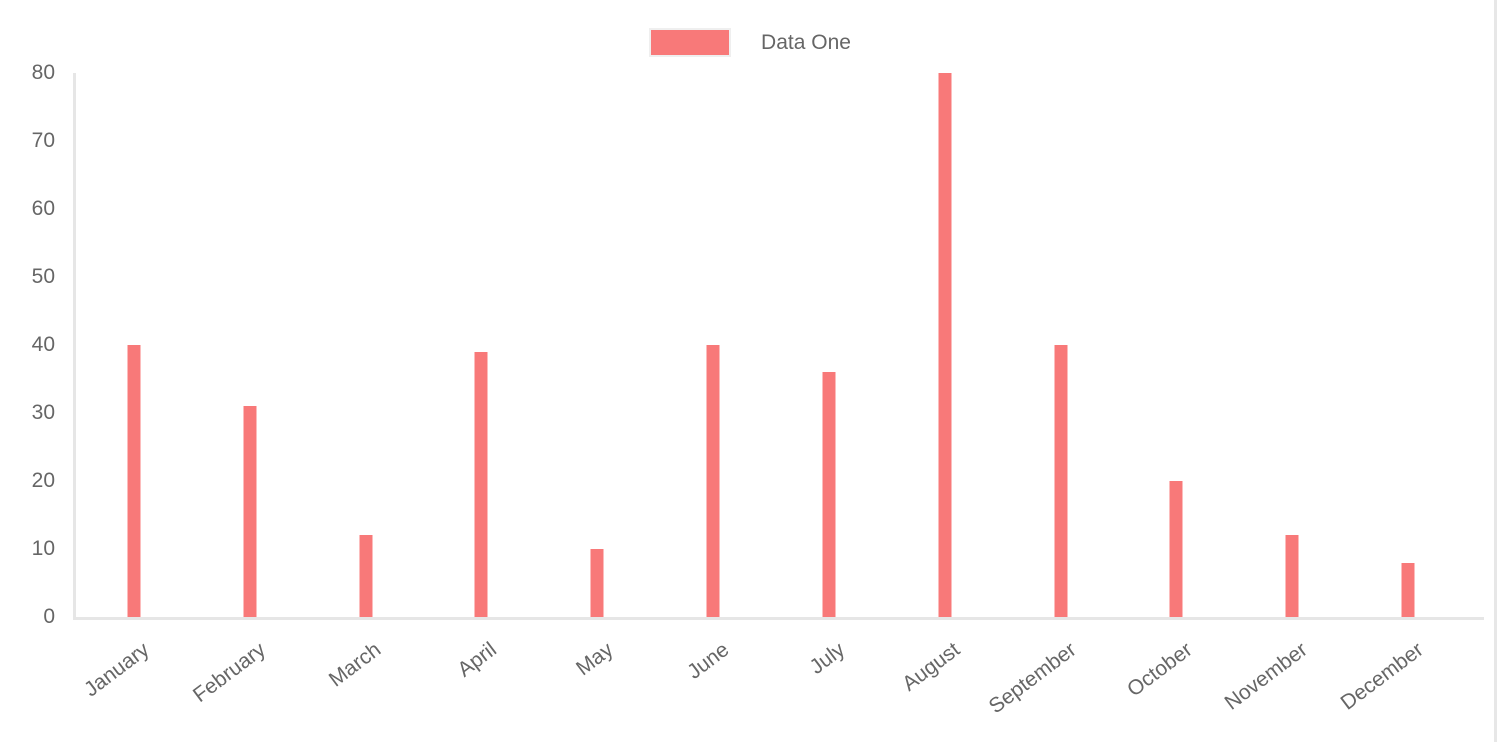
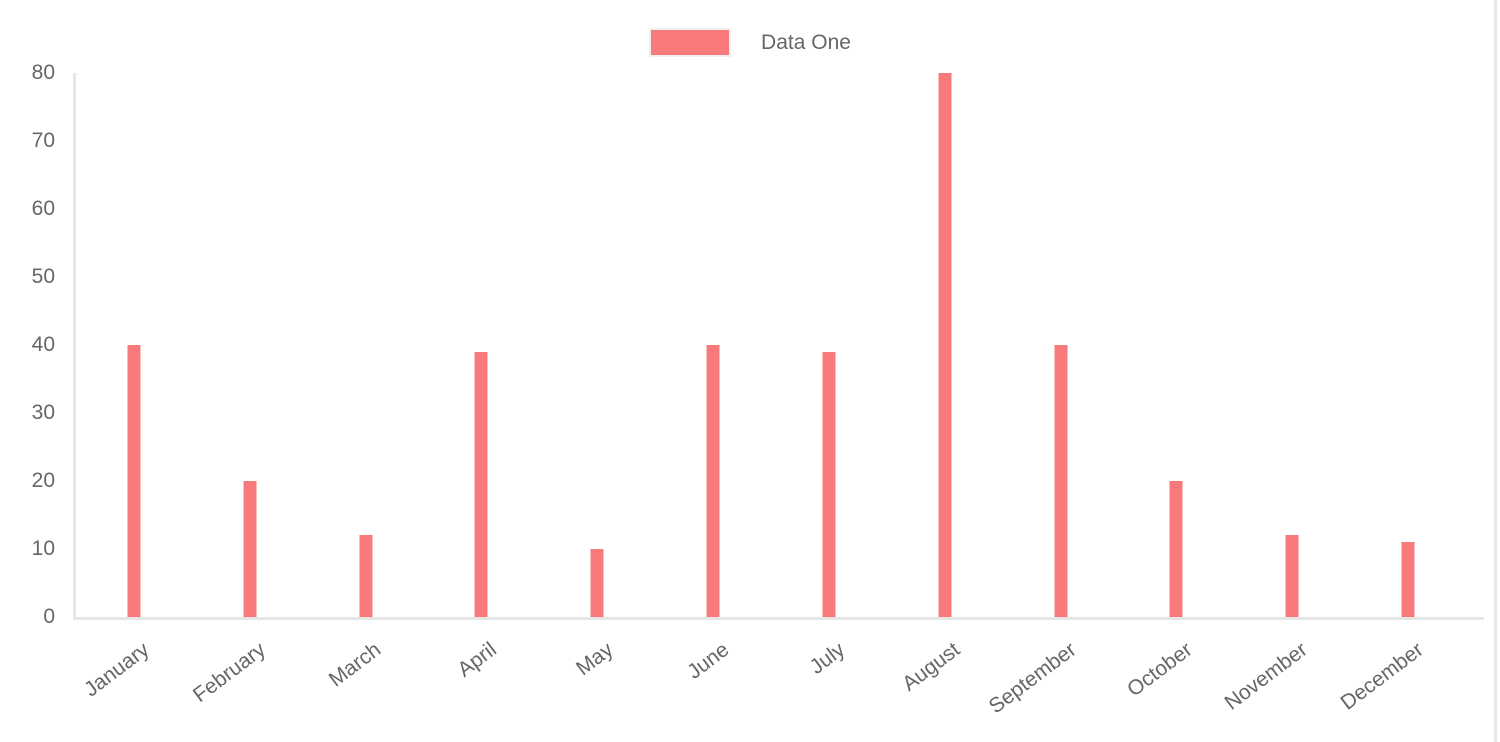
February: 31 -> 20
July: 36 -> 39
December: 8 -> 11
